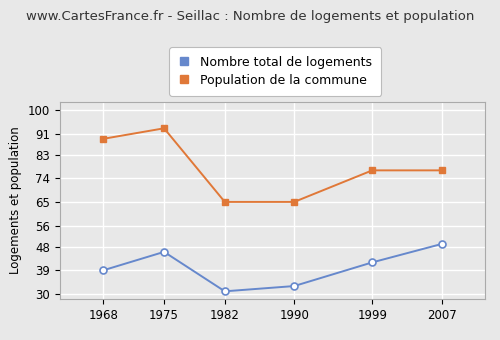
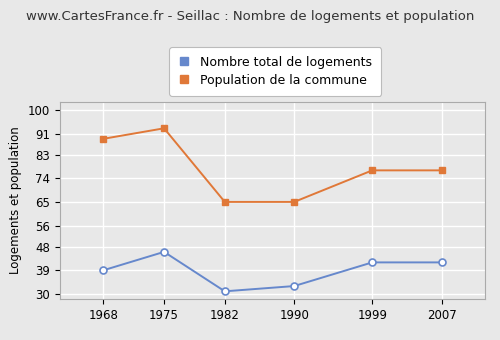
Nombre total de logements/2007: 49 -> 42
